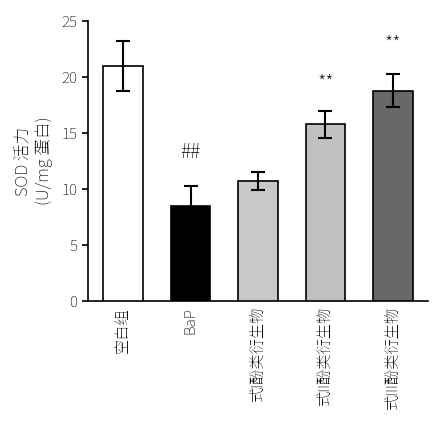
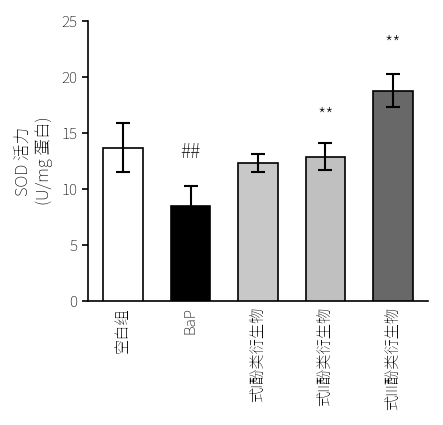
空白组: 21.0 -> 13.7
式I酚类衍生物: 10.7 -> 12.3
式II酚类衍生物: 15.8 -> 12.9
